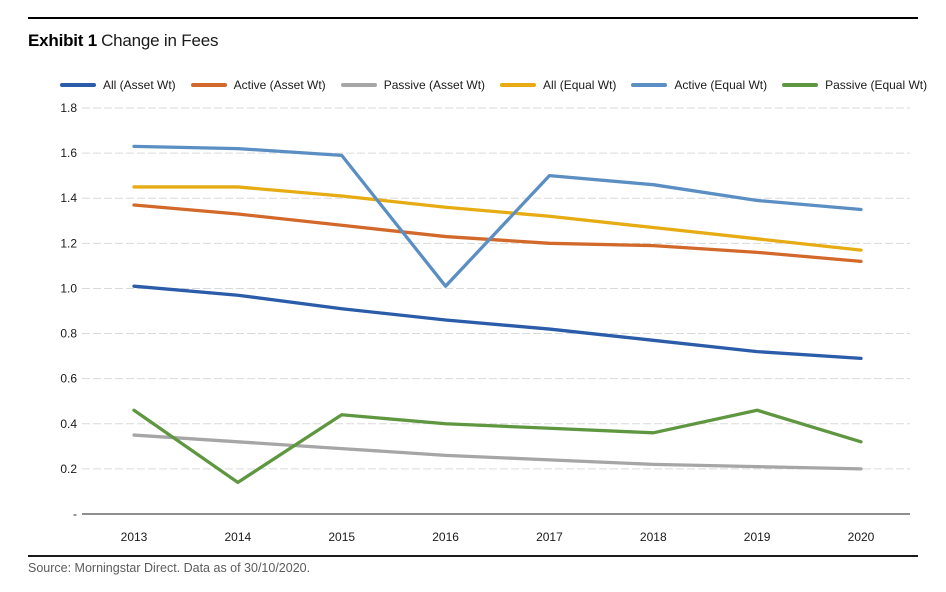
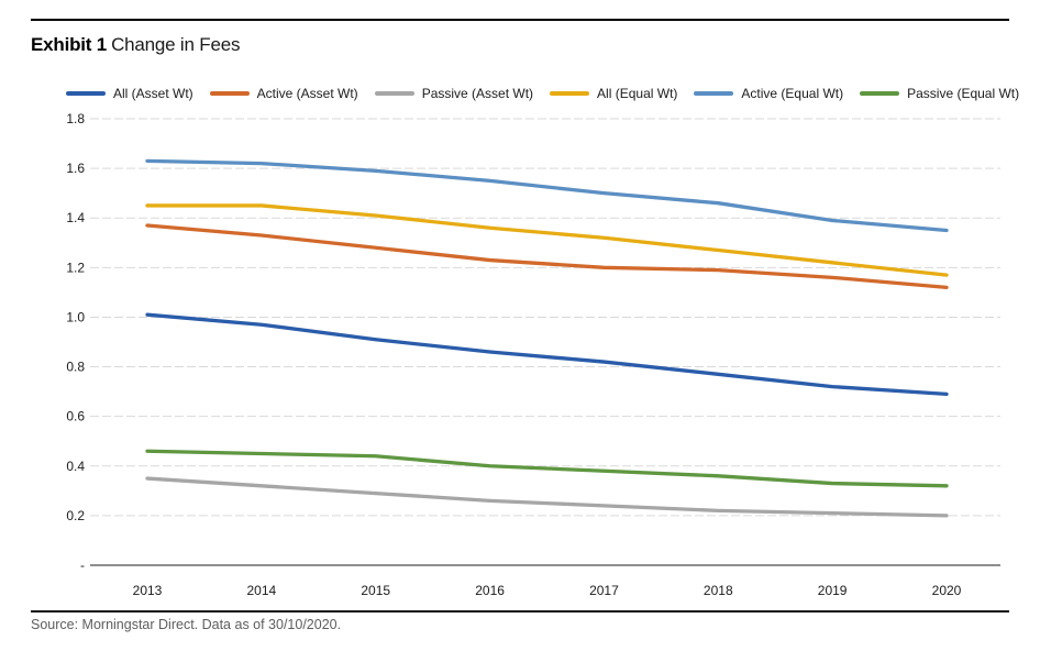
Passive (Equal Wt)/2014: 0.14 -> 0.45
Active (Equal Wt)/2016: 1.01 -> 1.55
Passive (Equal Wt)/2019: 0.46 -> 0.33
